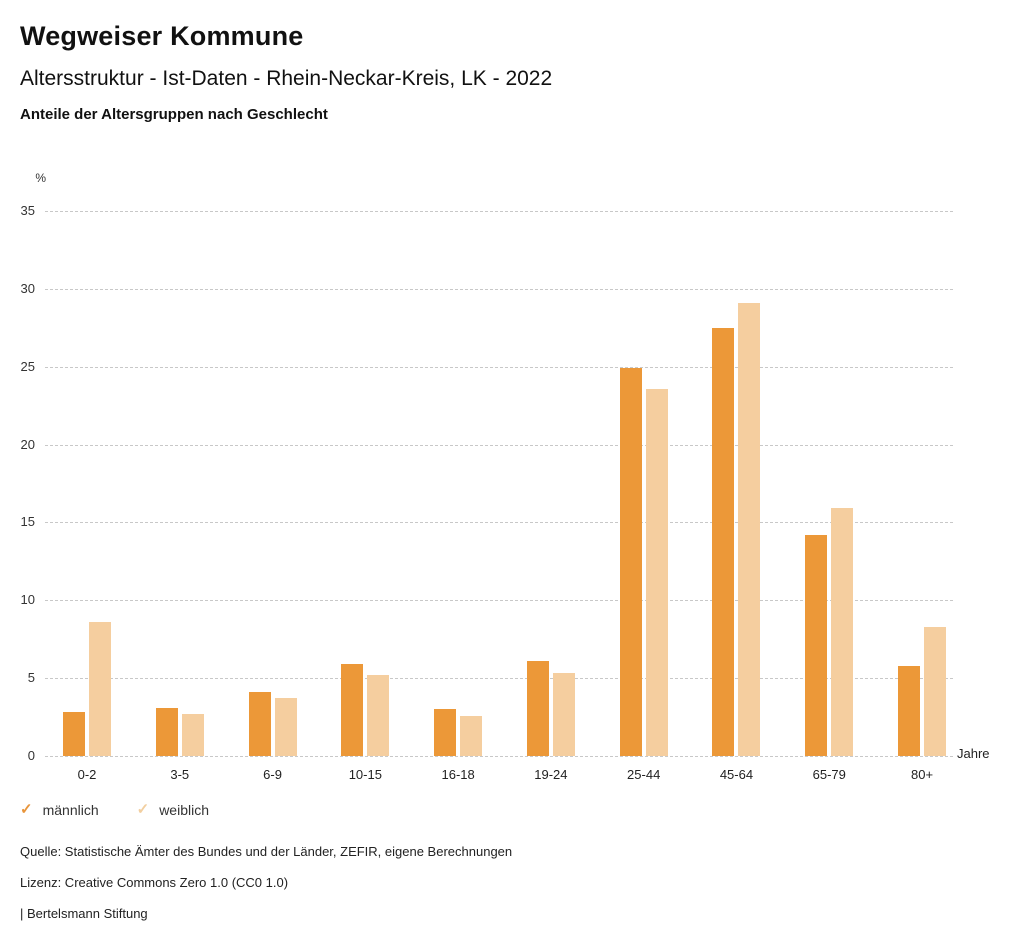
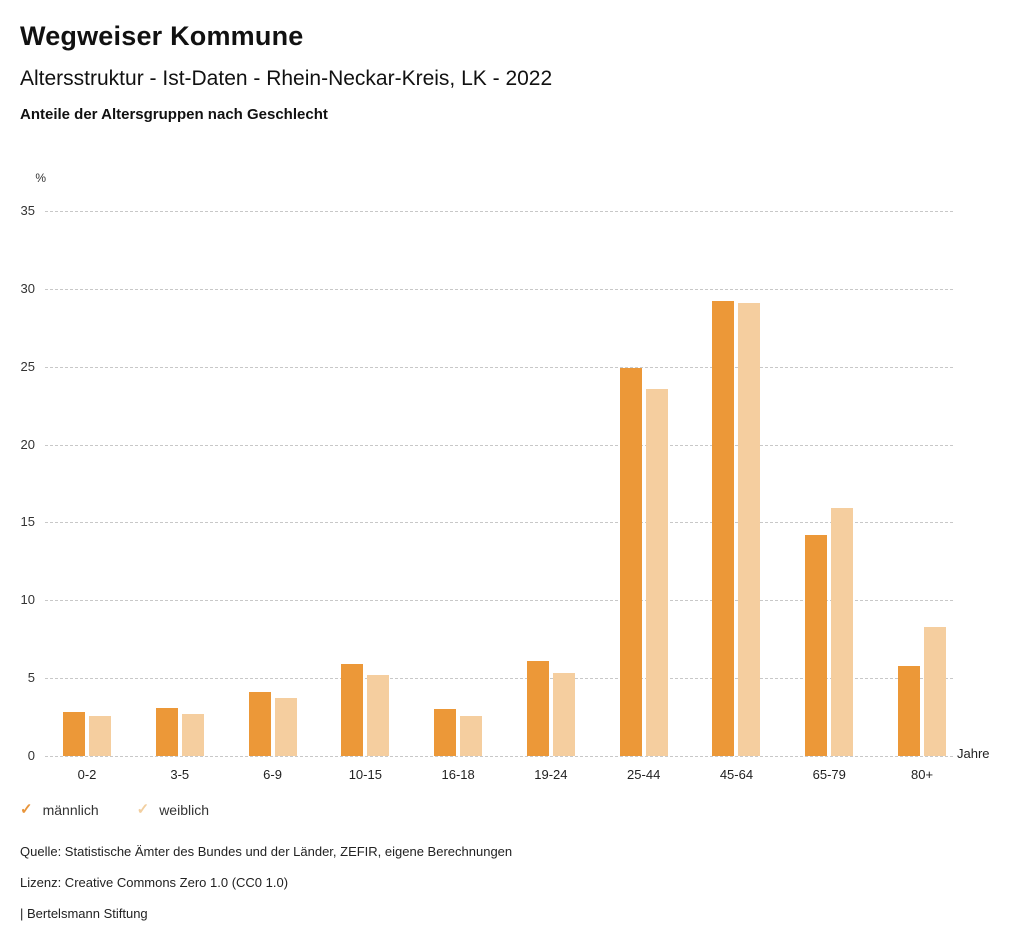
weiblich/0-2: 8.6 -> 2.6
männlich/45-64: 27.5 -> 29.2
